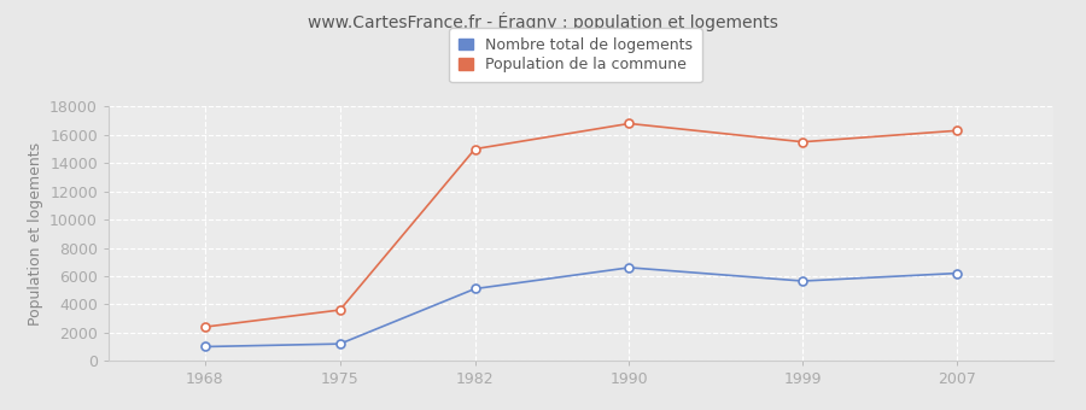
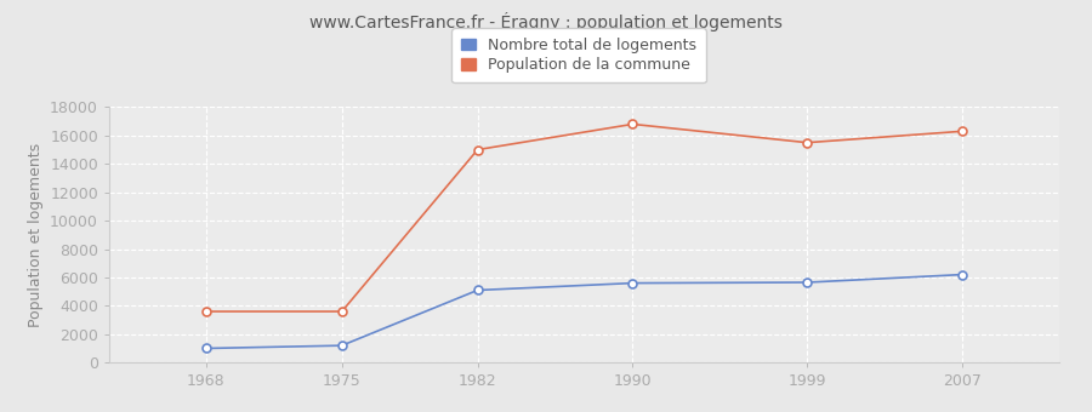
Population de la commune/1968: 2400 -> 3600
Nombre total de logements/1990: 6600 -> 5600
